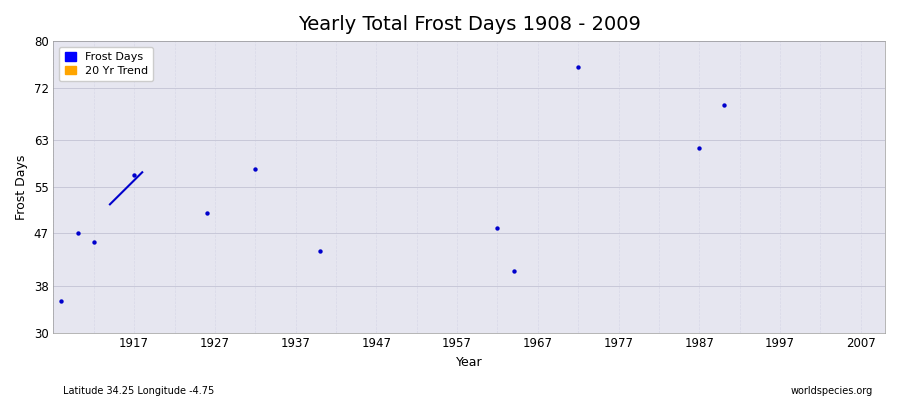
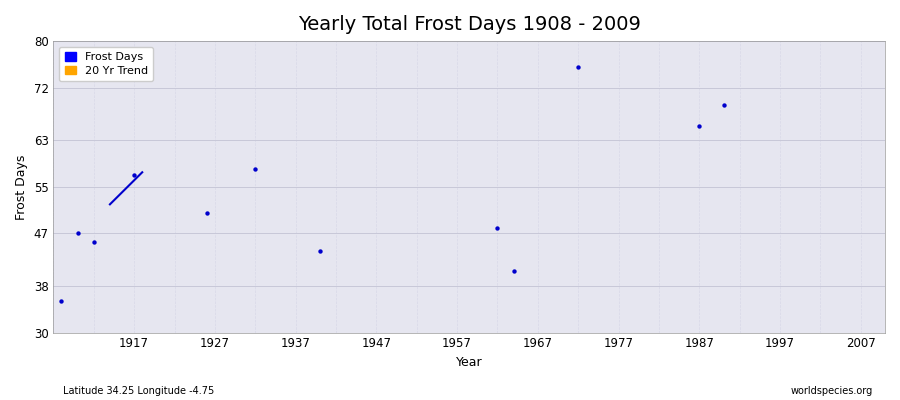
1987: 61.6 -> 65.5
